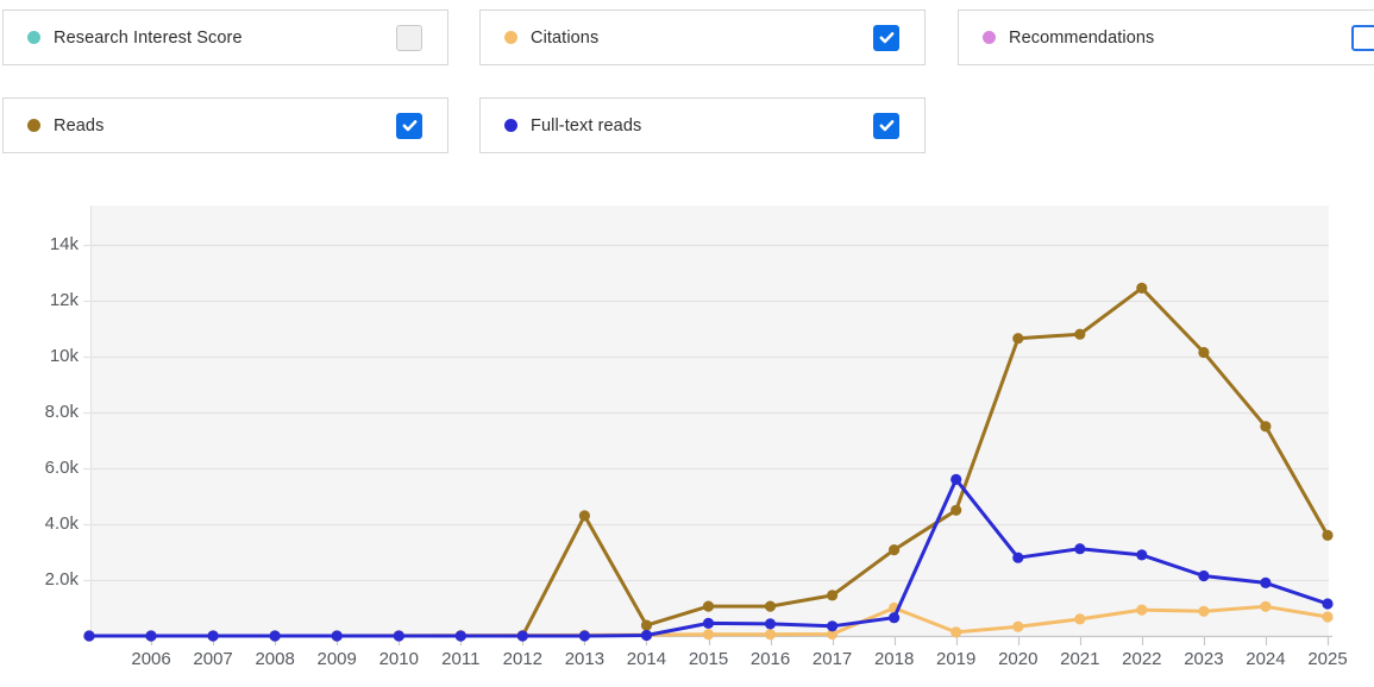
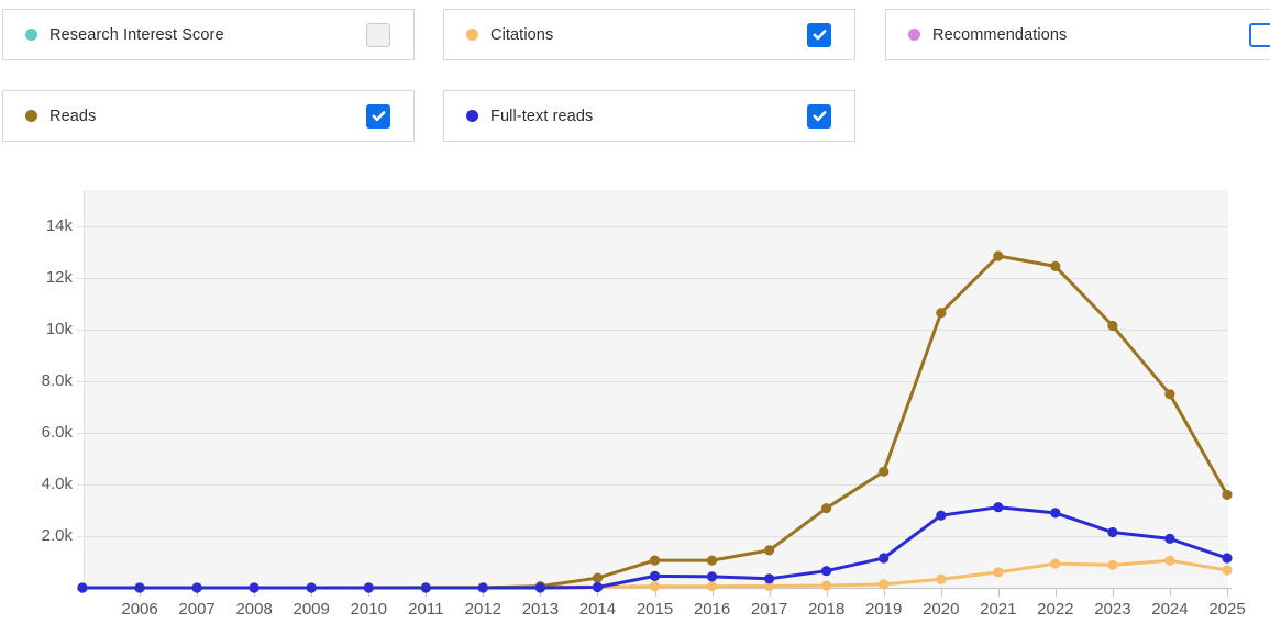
Reads/2013: 4.3k -> 0.1k
Citations/2018: 1.0k -> 0.1k
Full-text reads/2019: 5.6k -> 1.2k
Reads/2021: 10.8k -> 12.8k
